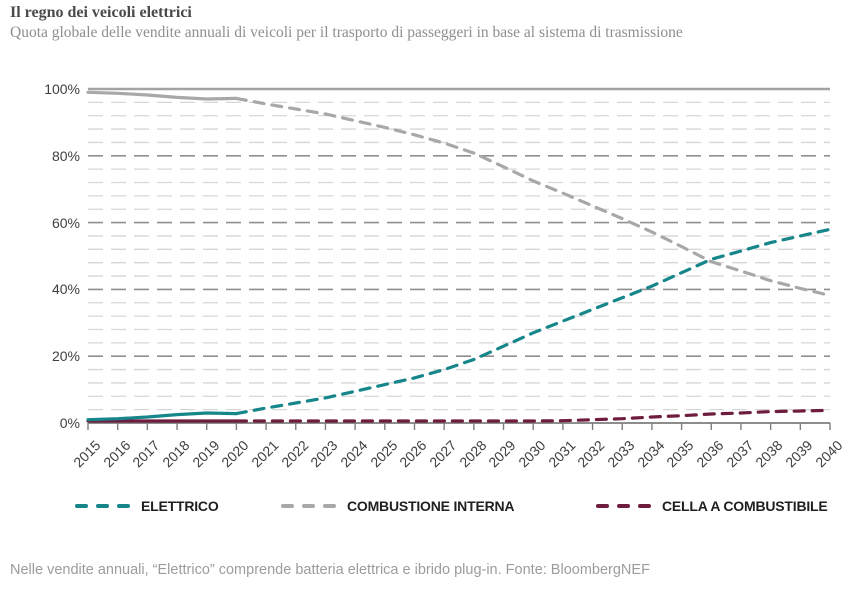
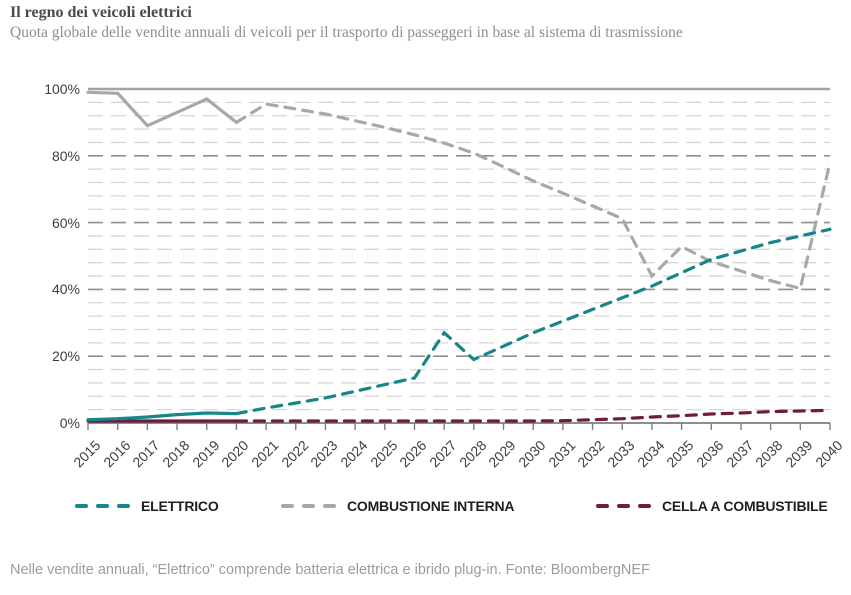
COMBUSTIONE INTERNA/2017: 98% -> 89%
COMBUSTIONE INTERNA/2018: 98% -> 93%
COMBUSTIONE INTERNA/2020: 97% -> 90%
ELETTRICO/2027: 16% -> 27%
COMBUSTIONE INTERNA/2034: 57% -> 44%
COMBUSTIONE INTERNA/2040: 38% -> 78%
